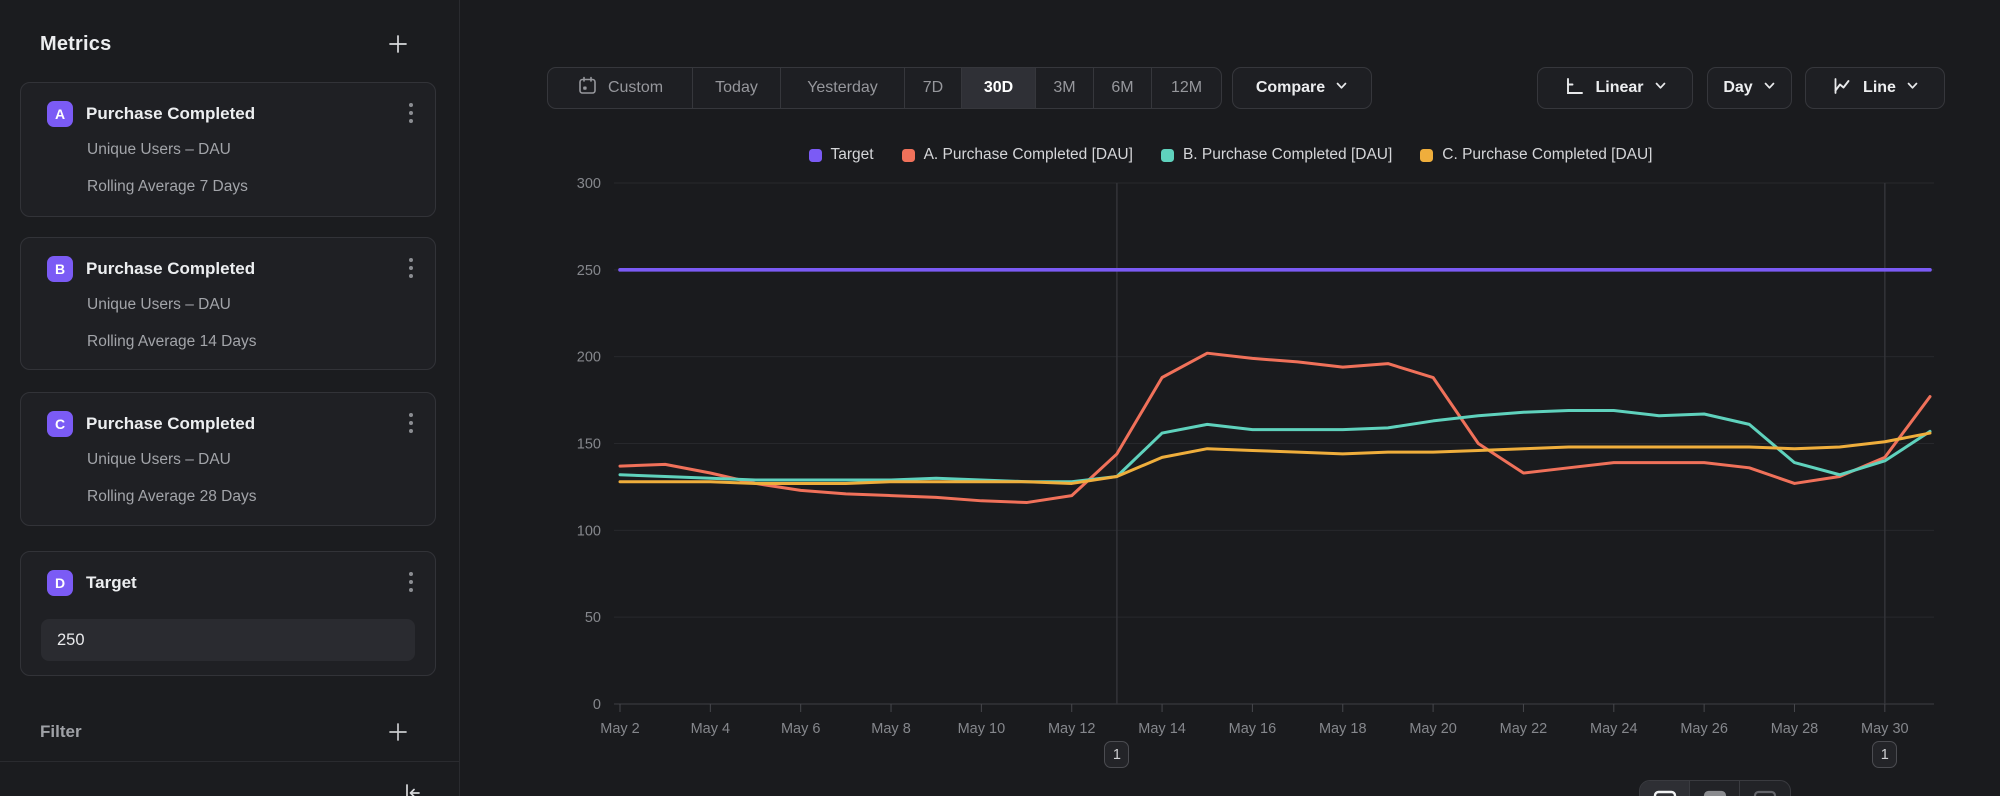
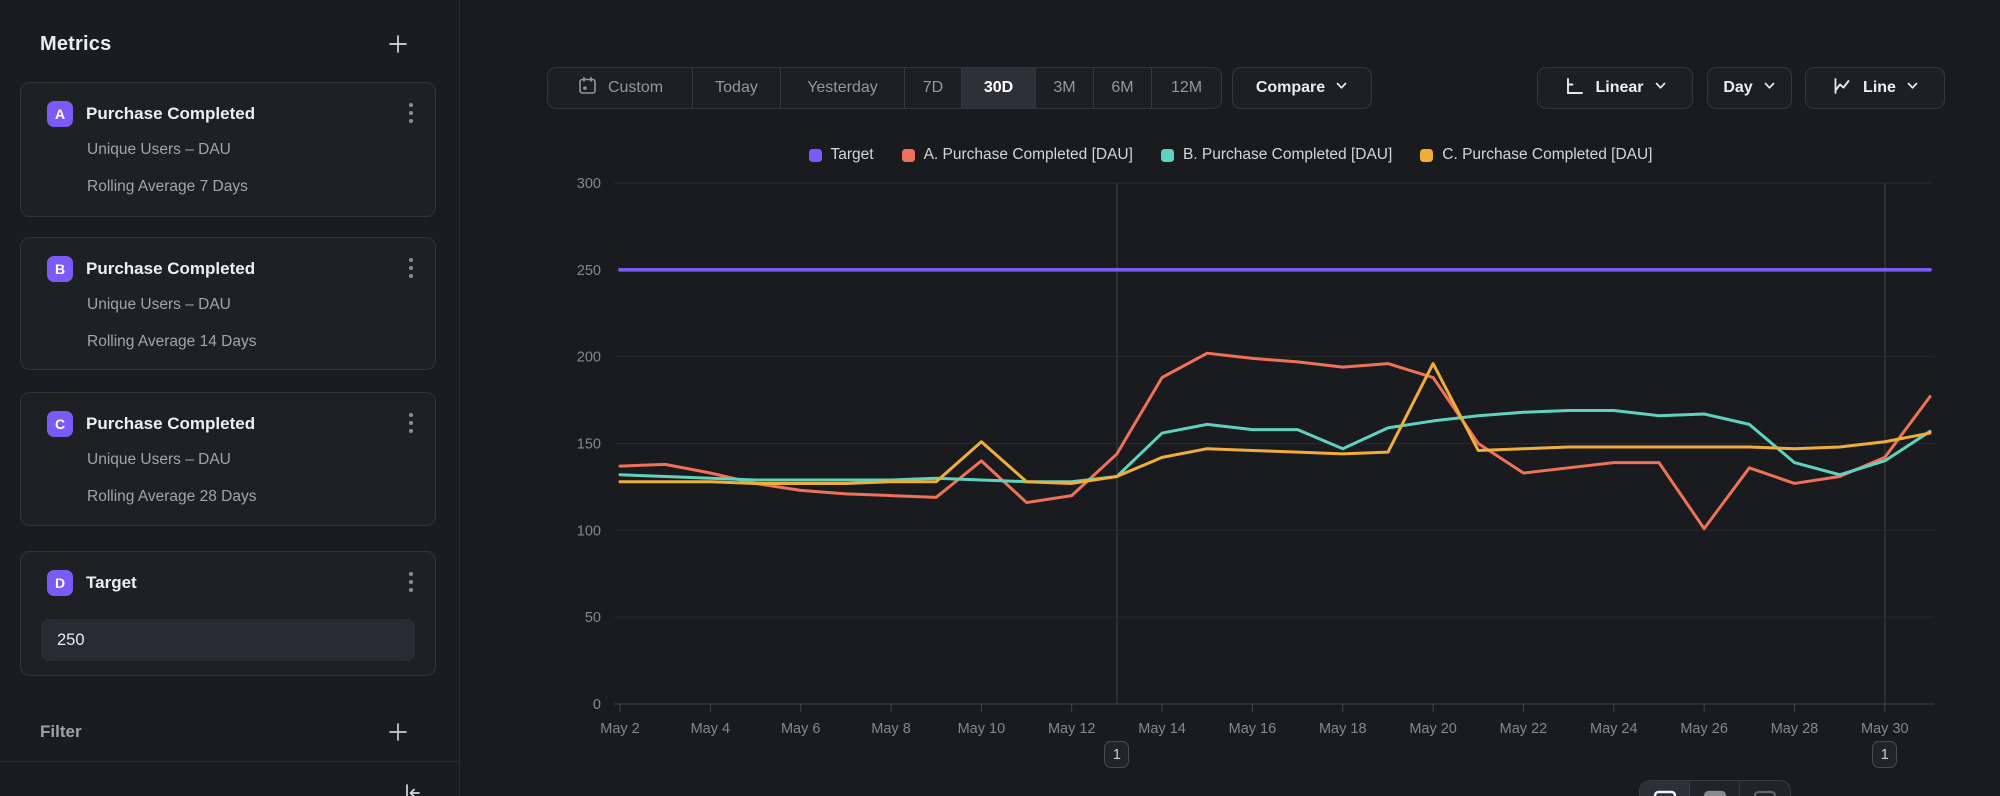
A. Purchase Completed [DAU]/May 10: 117 -> 140
C. Purchase Completed [DAU]/May 10: 128 -> 151
B. Purchase Completed [DAU]/May 18: 158 -> 147
C. Purchase Completed [DAU]/May 20: 145 -> 196
A. Purchase Completed [DAU]/May 26: 139 -> 101
